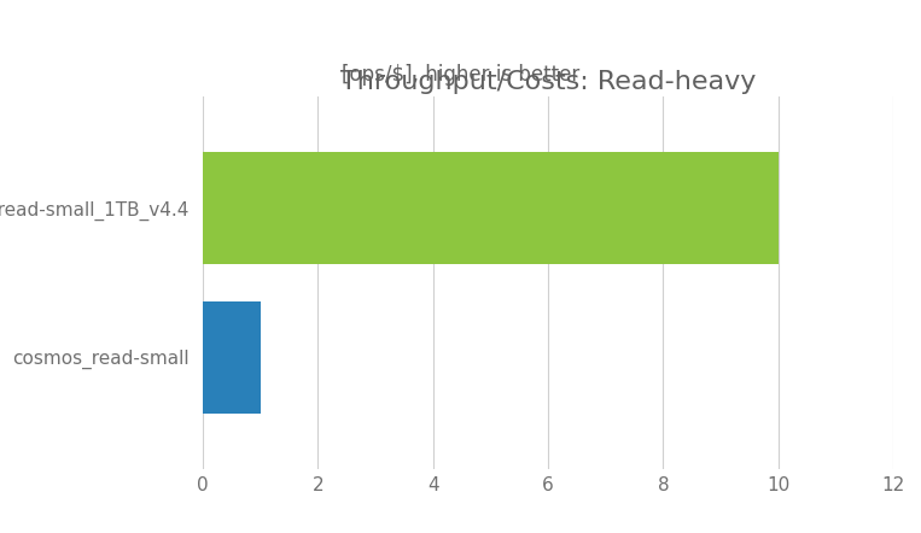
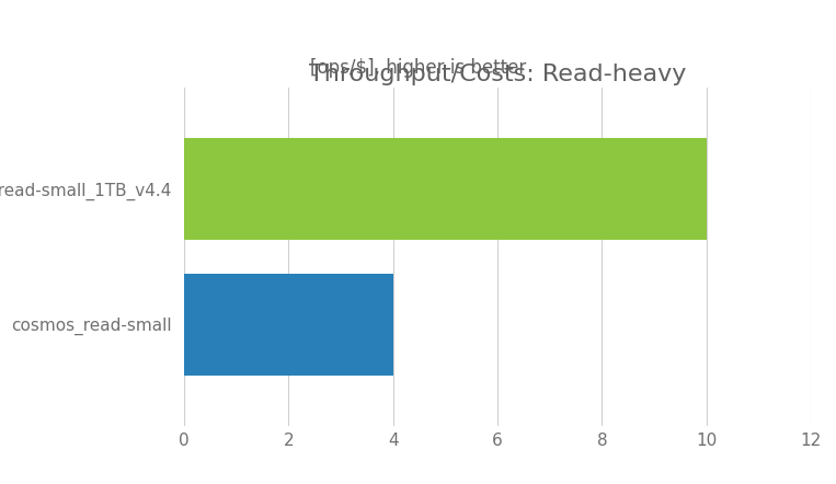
cosmos_read-small: 1 -> 4
